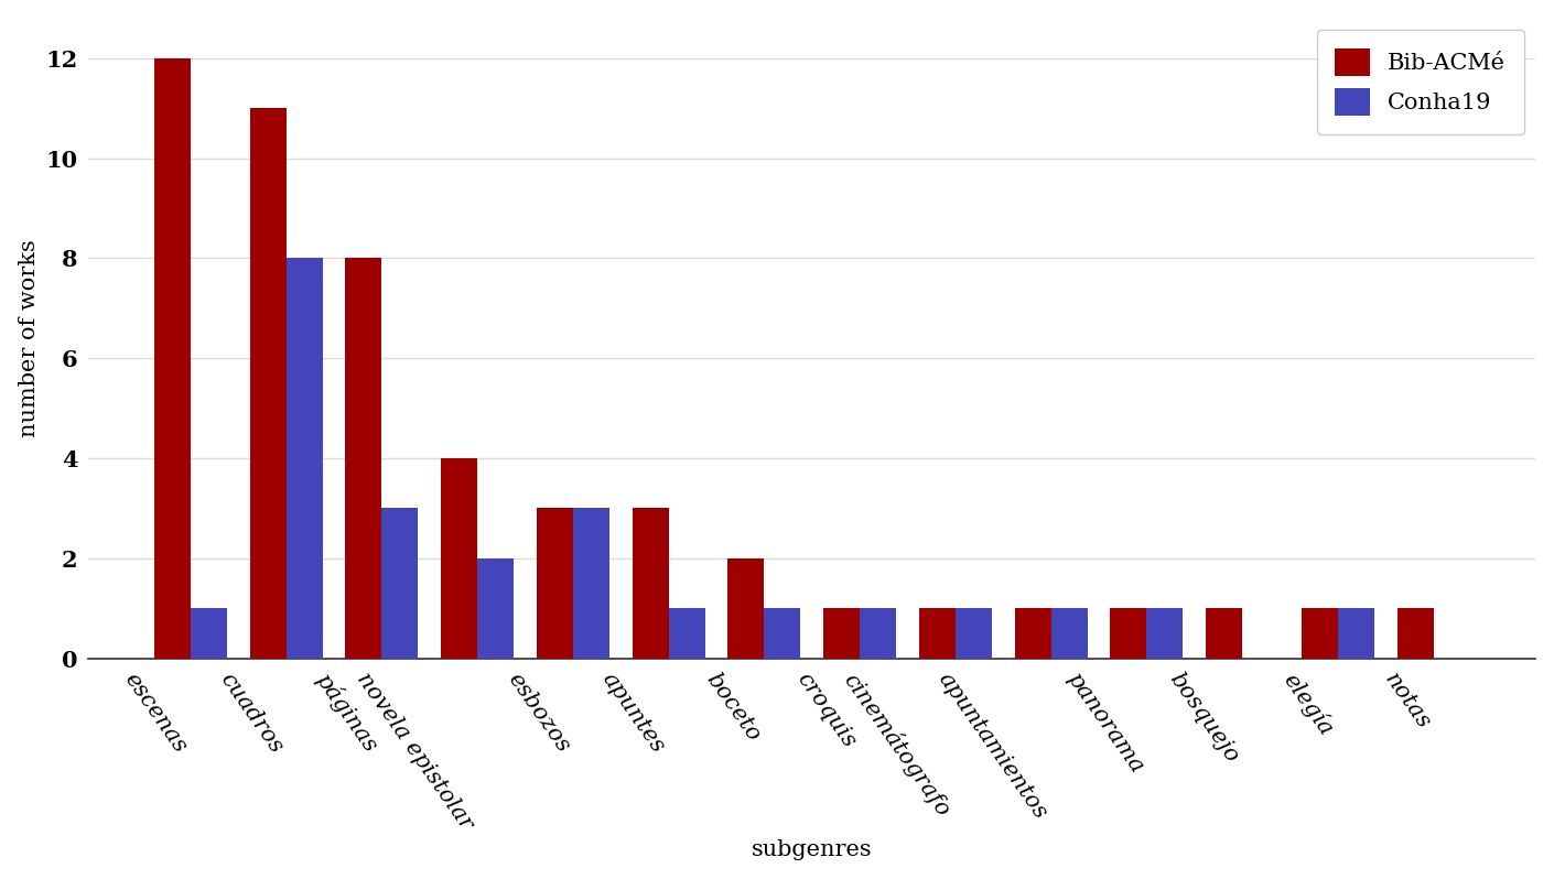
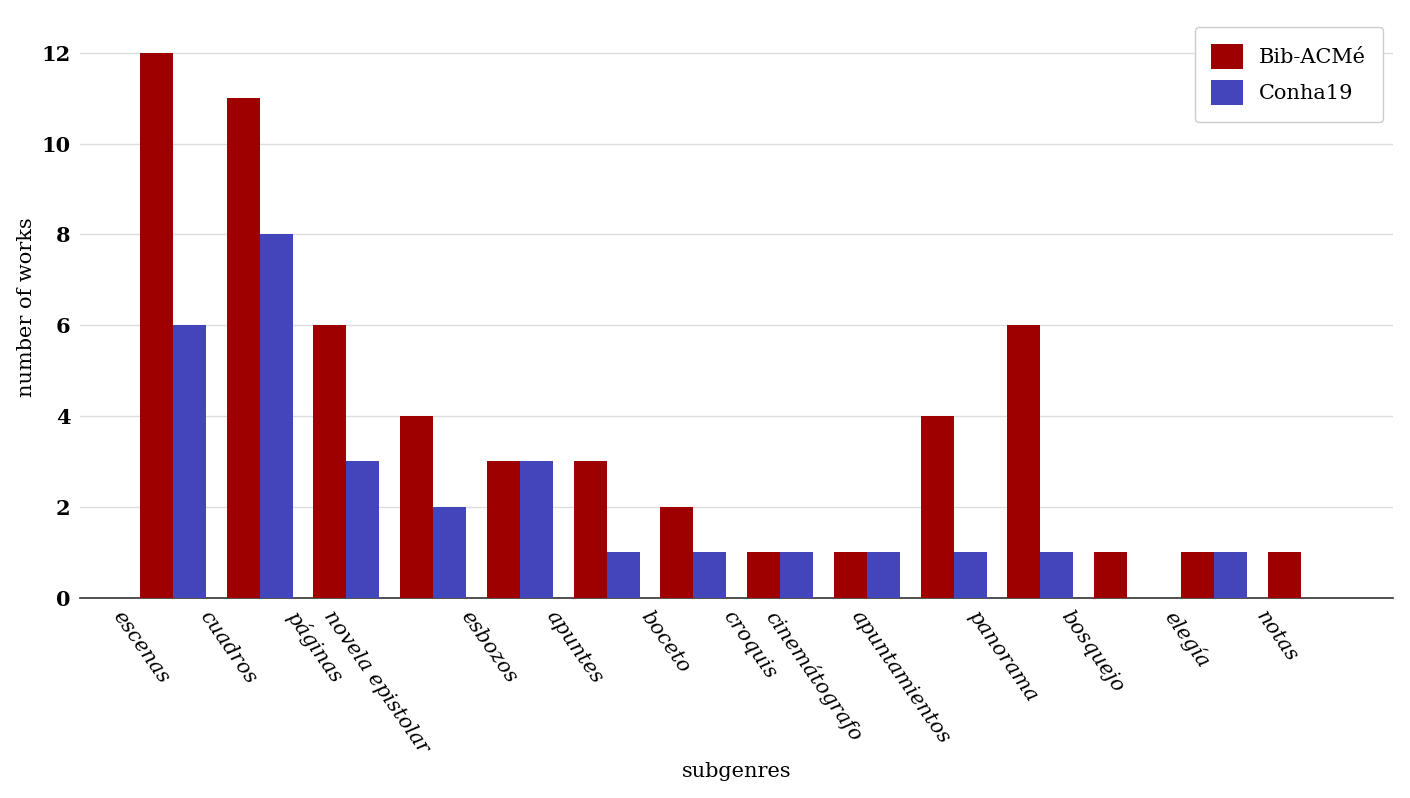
Conha19/escenas: 1 -> 6
Bib-ACMé/páginas: 8 -> 6
Bib-ACMé/apuntamientos: 1 -> 4
Bib-ACMé/panorama: 1 -> 6
